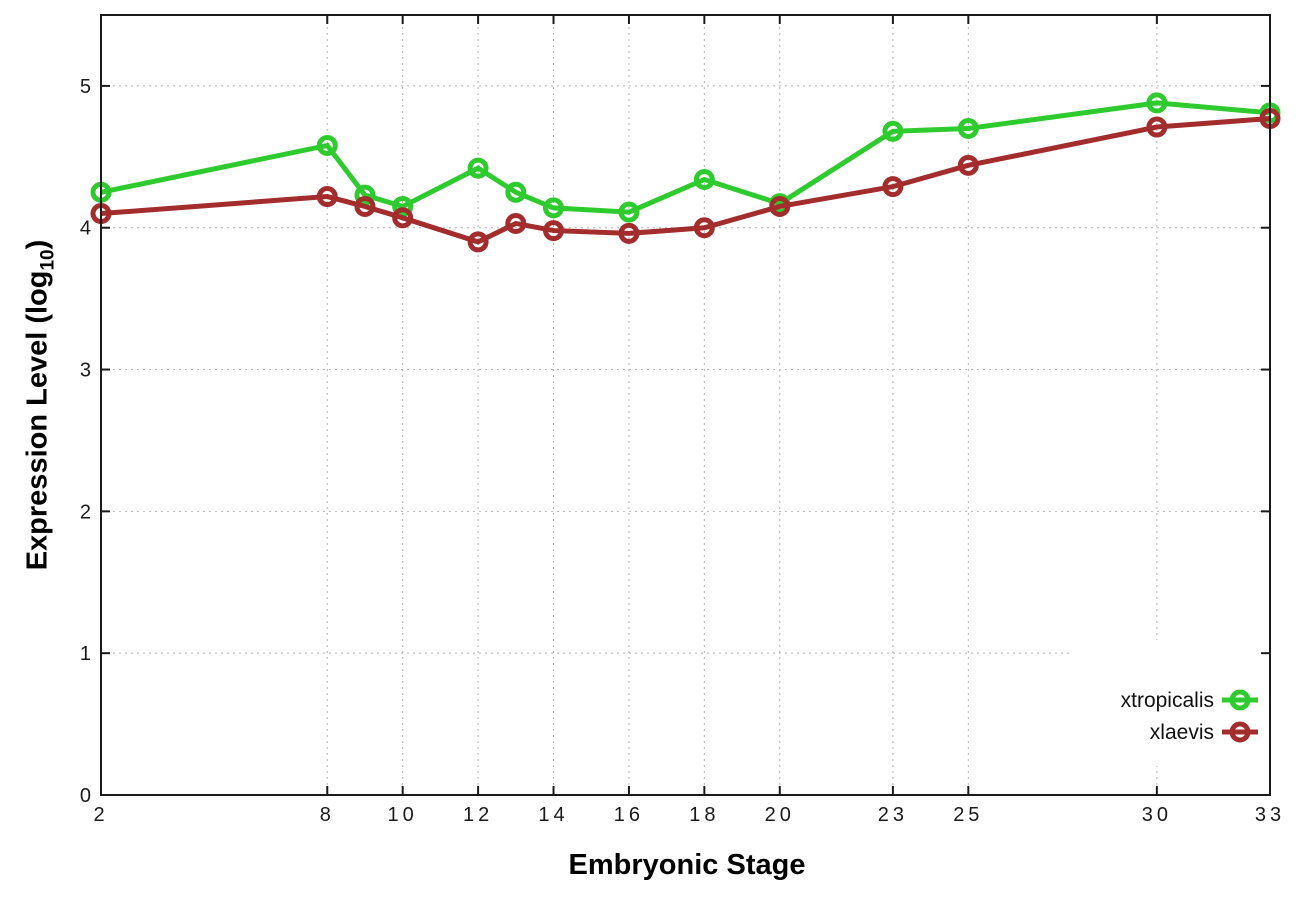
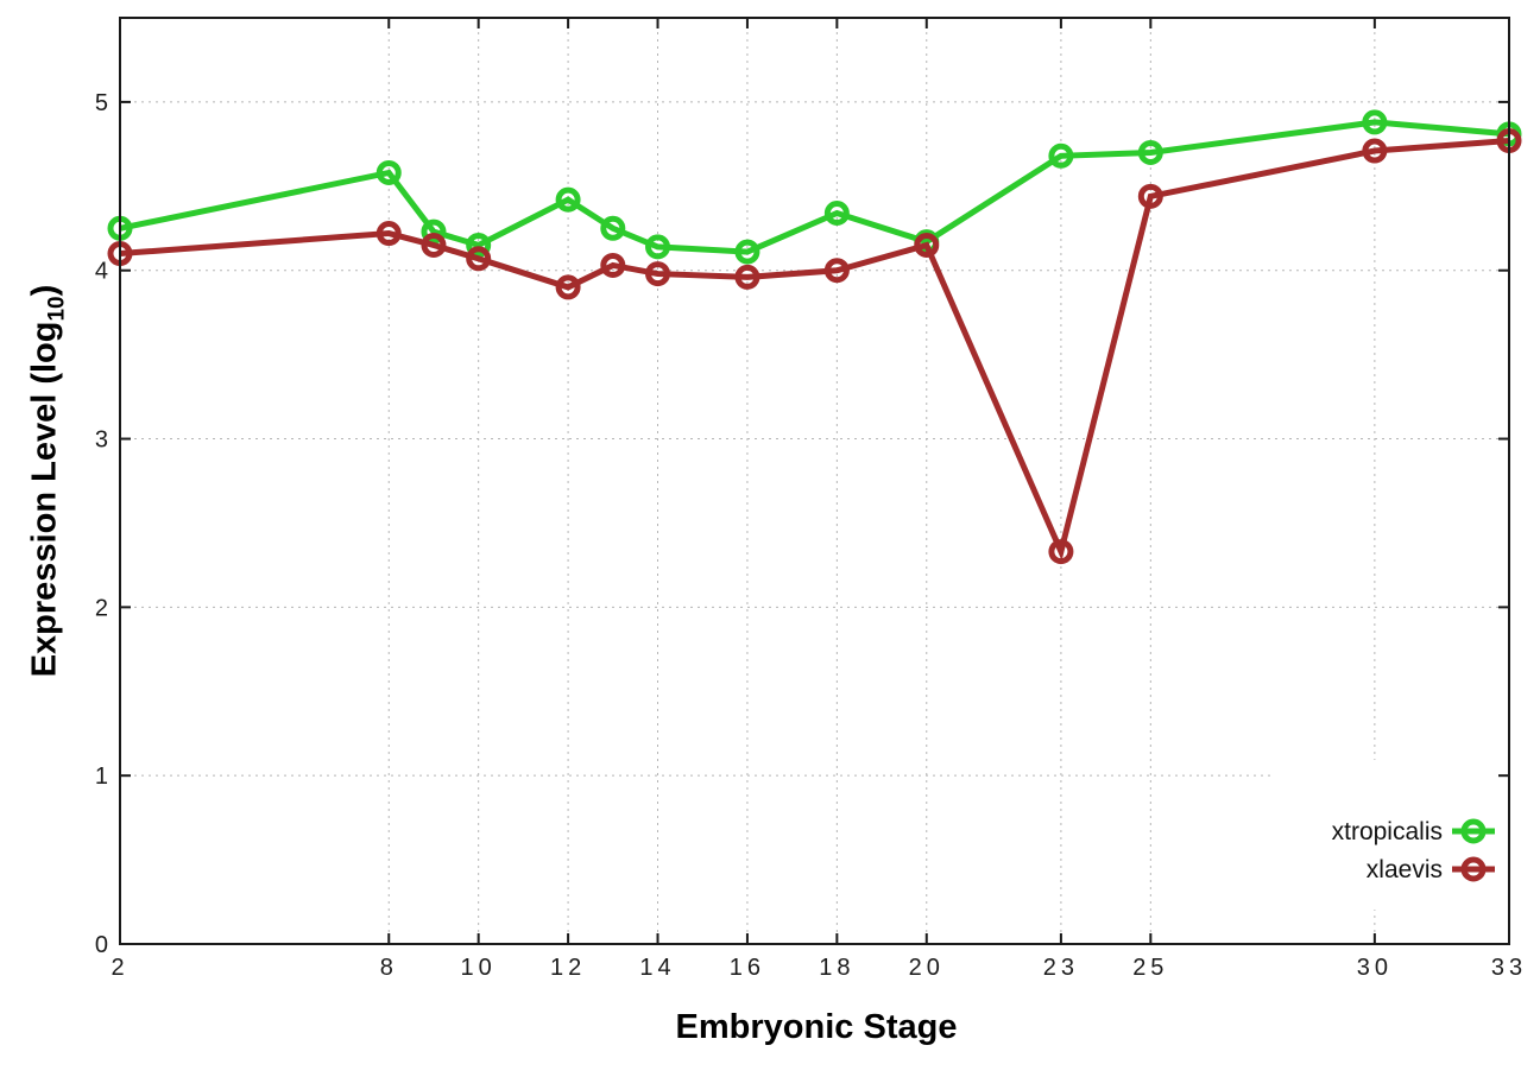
xlaevis/23: 4.29 -> 2.33
